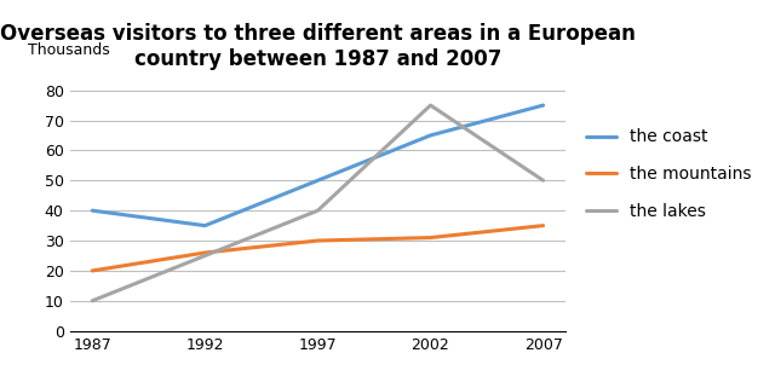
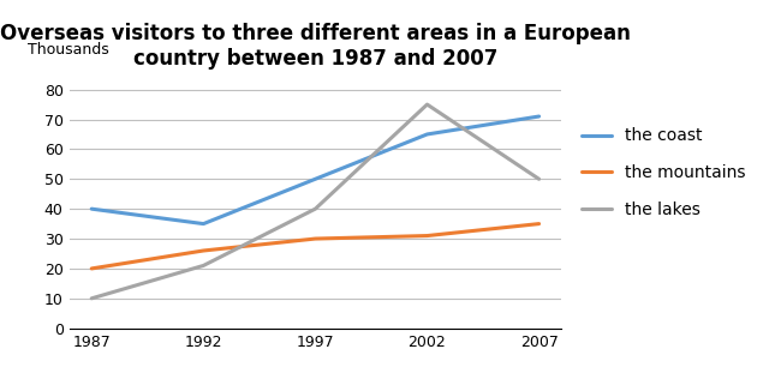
the lakes/1992: 25 -> 21
the coast/2007: 75 -> 71
